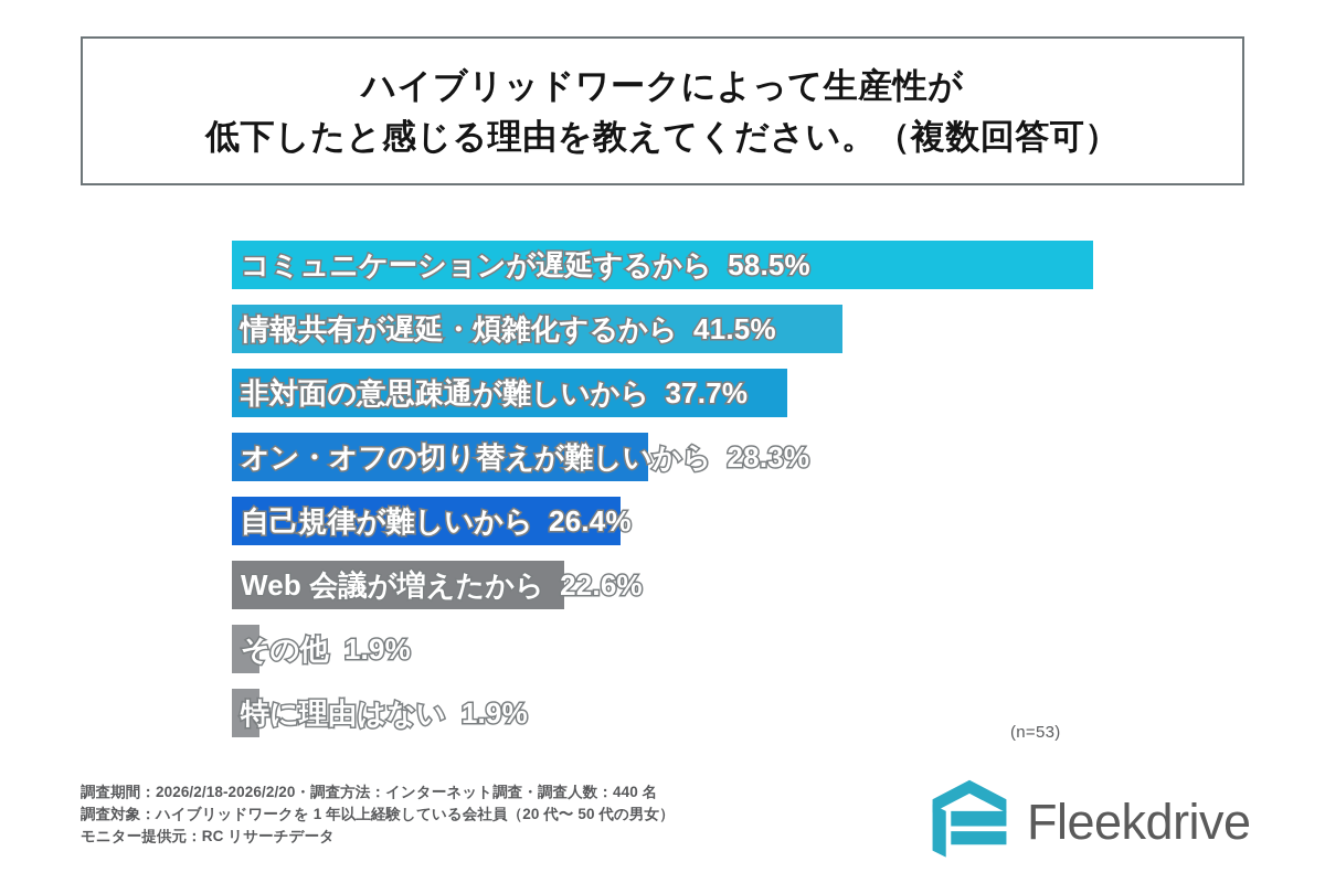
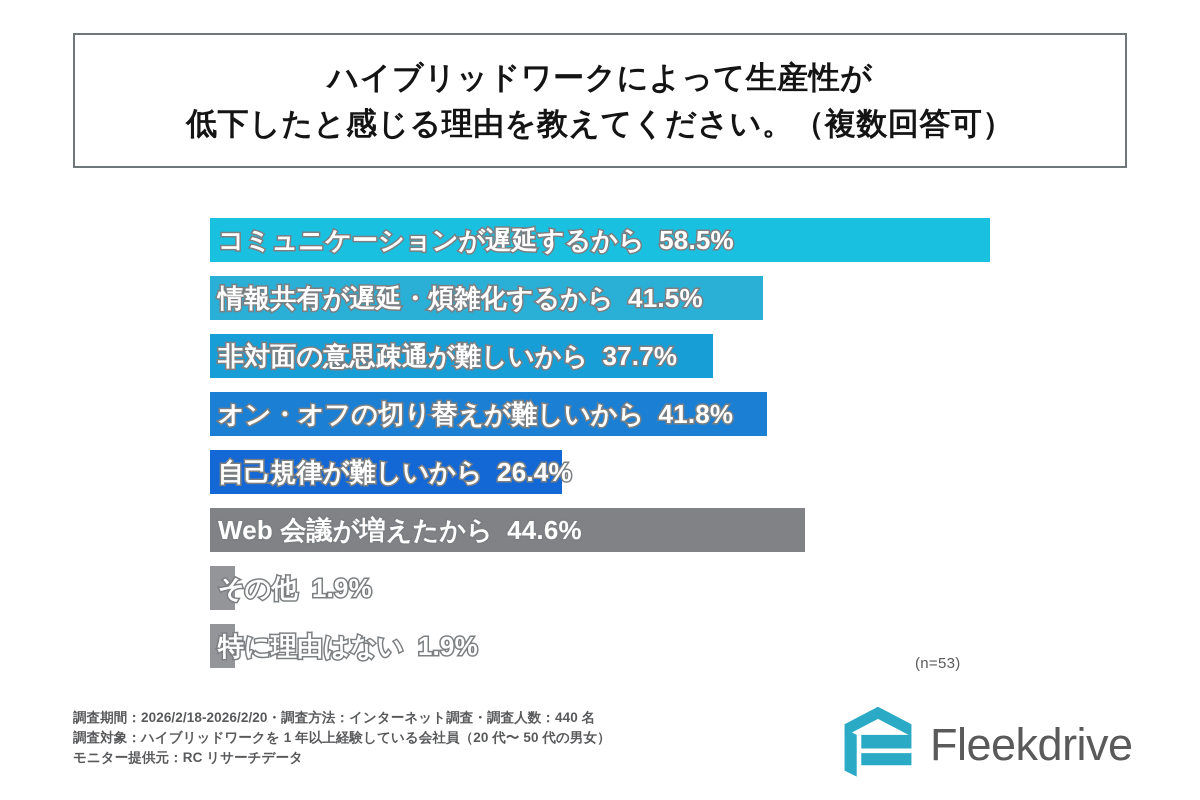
オン・オフの切り替えが難しいから: 28.3% -> 41.8%
Web 会議が増えたから: 22.6% -> 44.6%
